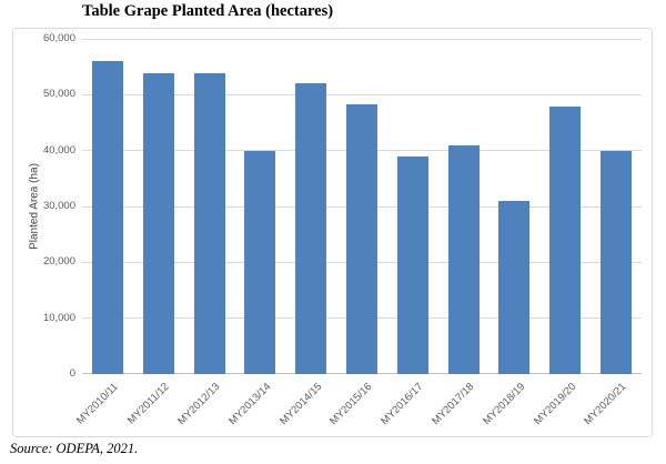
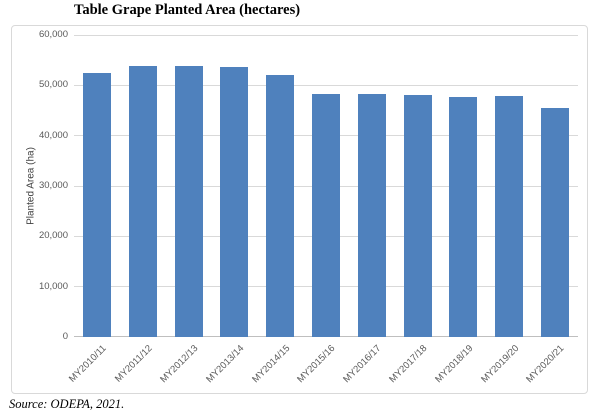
MY2010/11: 56000 -> 52000
MY2013/14: 40000 -> 54000
MY2016/17: 39000 -> 48000
MY2017/18: 41000 -> 48000
MY2018/19: 31000 -> 48000
MY2020/21: 40000 -> 46000
